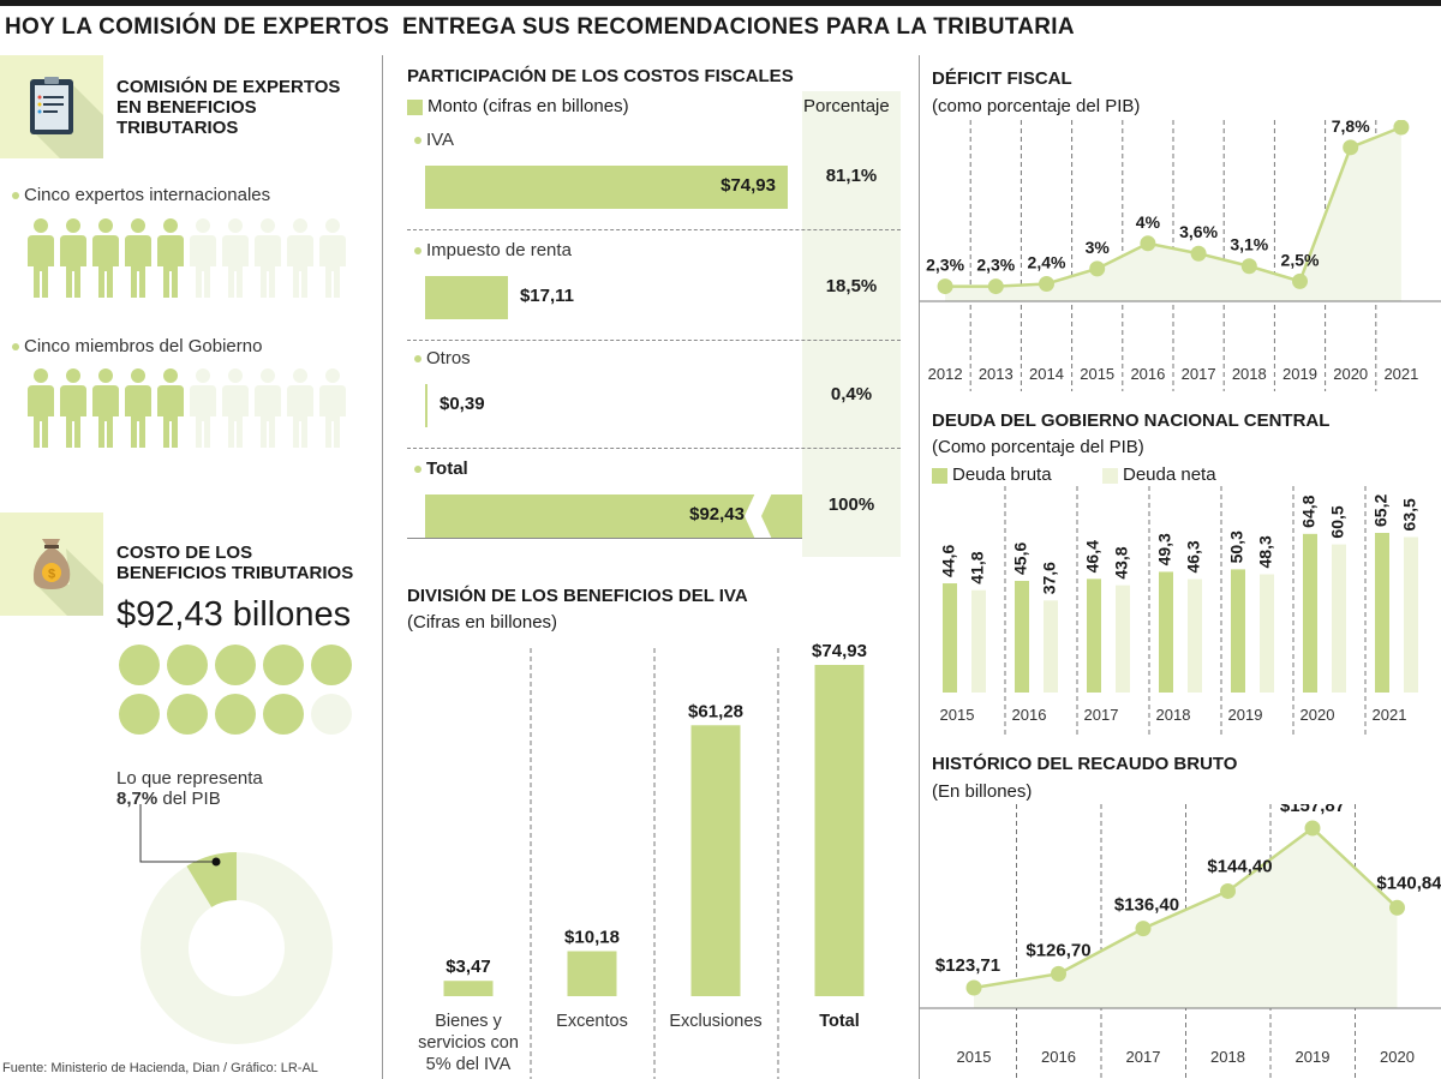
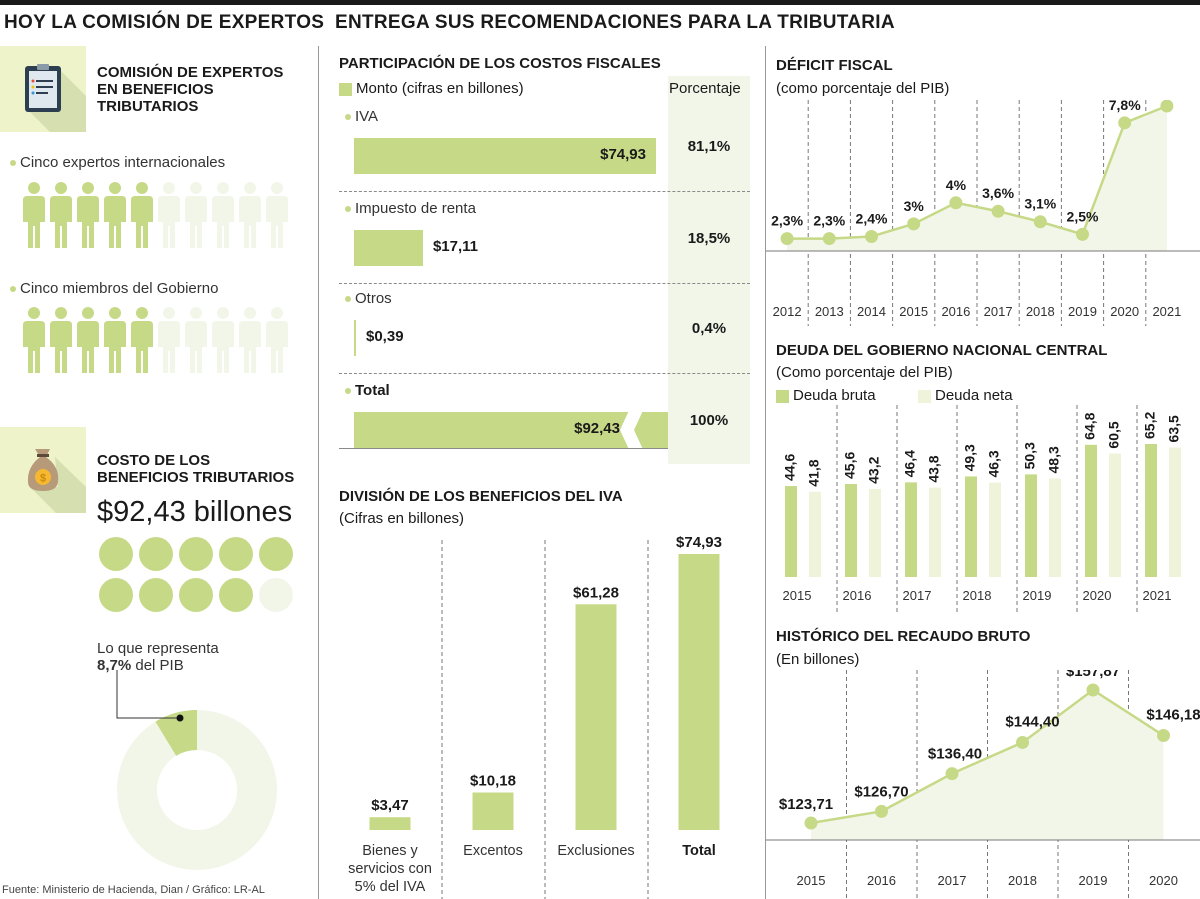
DEUDA DEL GOBIERNO NACIONAL CENTRAL/Deuda neta/2016: 37,6 -> 43,2
HISTÓRICO DEL RECAUDO BRUTO/2020: $140,84 -> $146,18
